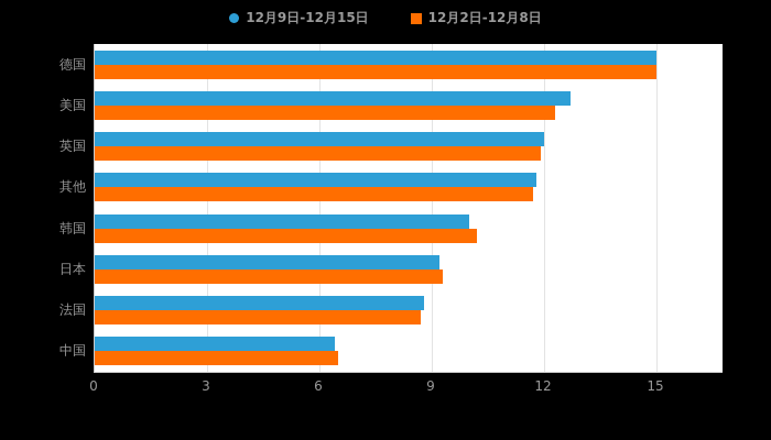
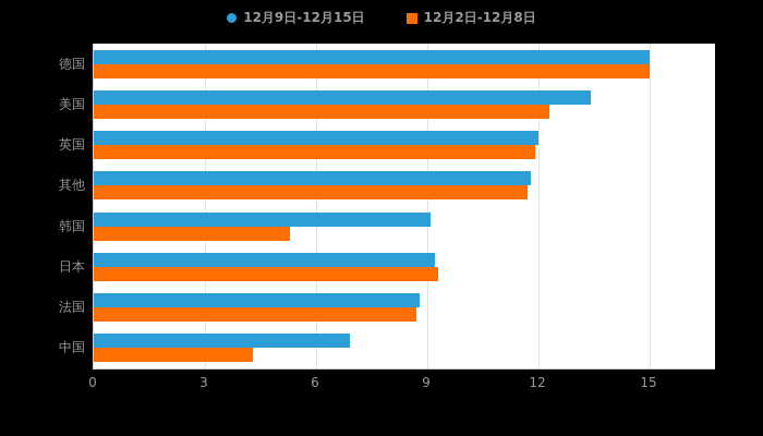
12月9日-12月15日/美国: 12.7 -> 13.4
12月9日-12月15日/韩国: 10.0 -> 9.1
12月2日-12月8日/韩国: 10.2 -> 5.3
12月9日-12月15日/中国: 6.4 -> 6.9
12月2日-12月8日/中国: 6.5 -> 4.3
